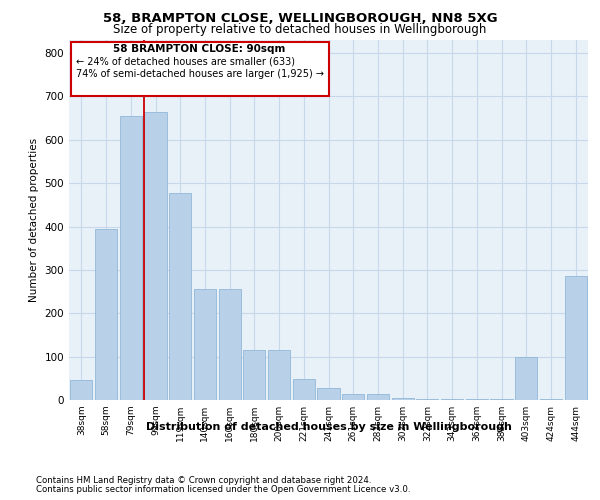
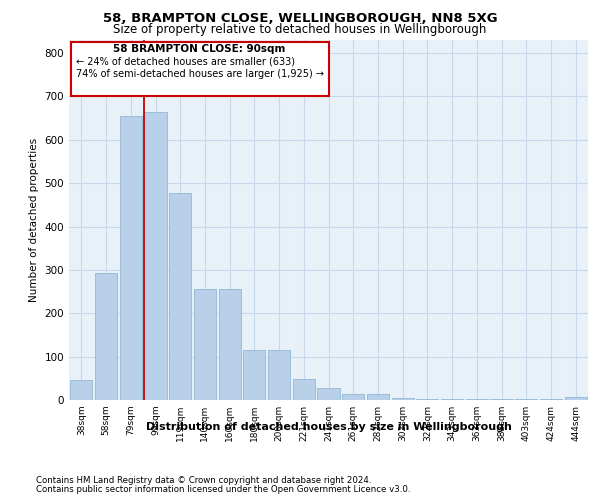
58sqm: 395 -> 293
403sqm: 100 -> 2
444sqm: 285 -> 8
